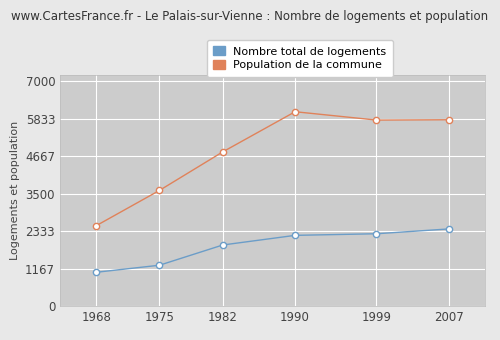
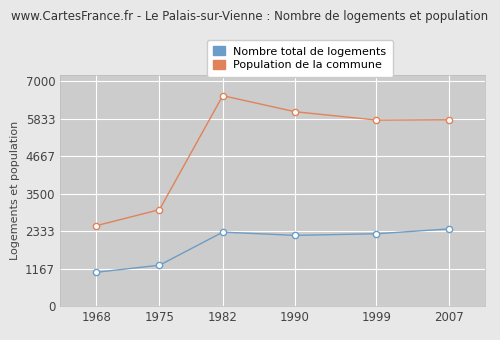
Population de la commune/1975: 3600 -> 3000
Nombre total de logements/1982: 1900 -> 2300
Population de la commune/1982: 4800 -> 6550
